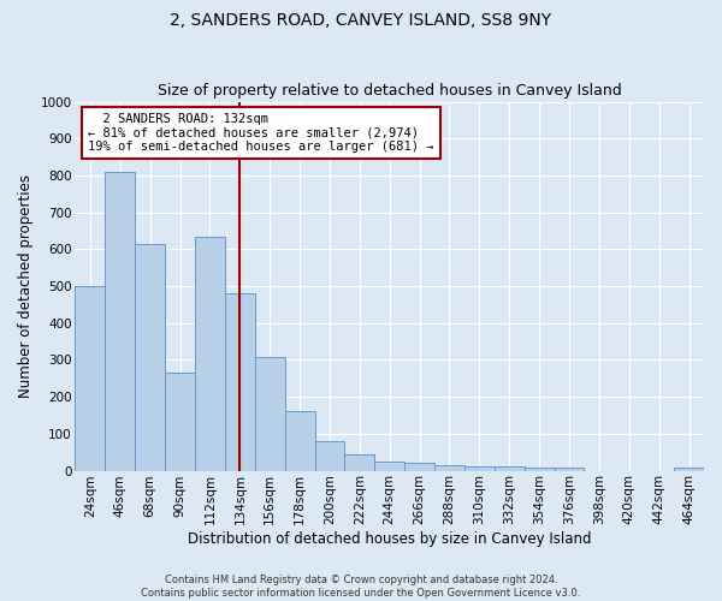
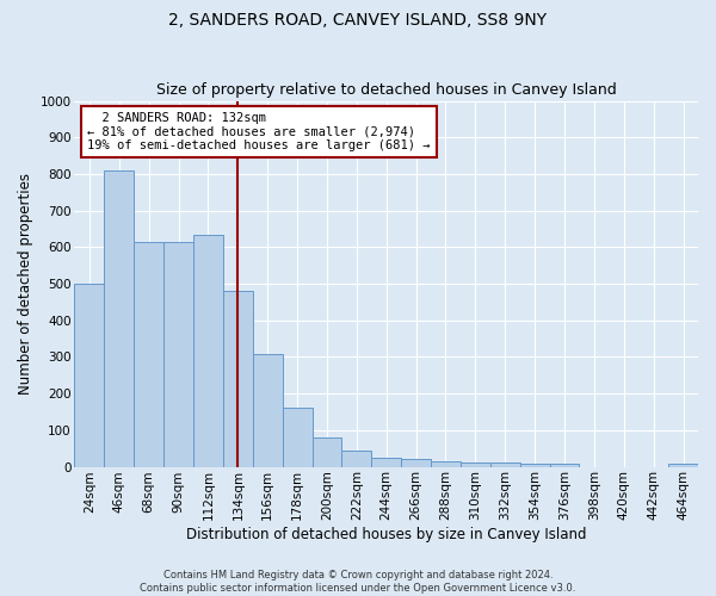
90sqm: 265 -> 615
